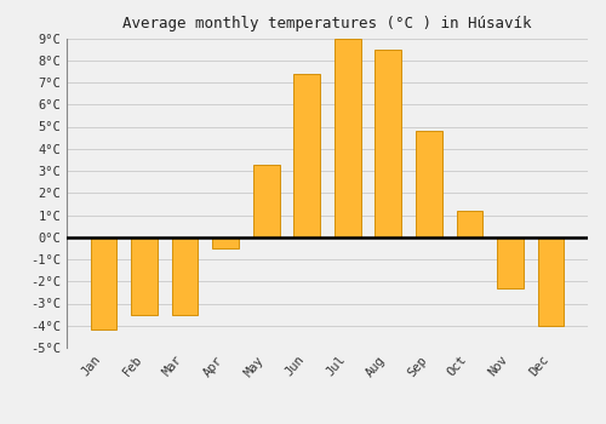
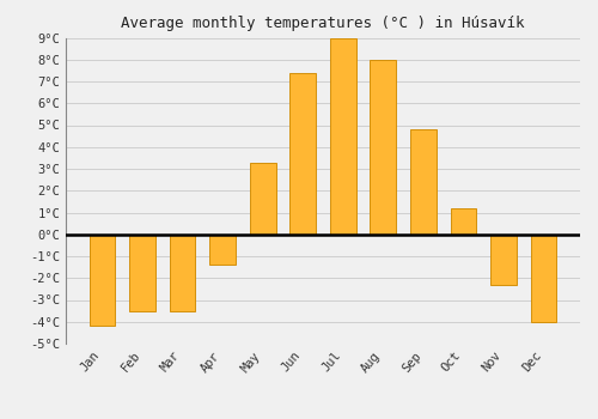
Apr: -0.5°C -> -1.4°C
Aug: 8.5°C -> 8.0°C
